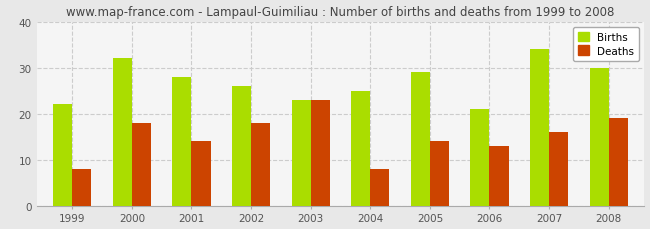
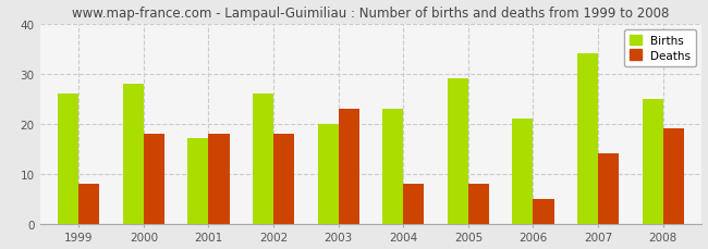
Births/1999: 22 -> 26
Births/2000: 32 -> 28
Births/2001: 28 -> 17
Deaths/2001: 14 -> 18
Births/2003: 23 -> 20
Births/2004: 25 -> 23
Deaths/2005: 14 -> 8
Deaths/2006: 13 -> 5
Deaths/2007: 16 -> 14
Births/2008: 30 -> 25
